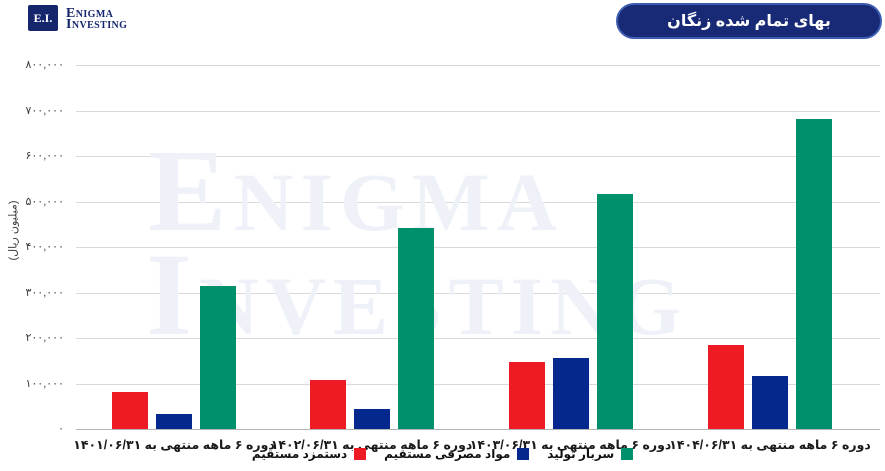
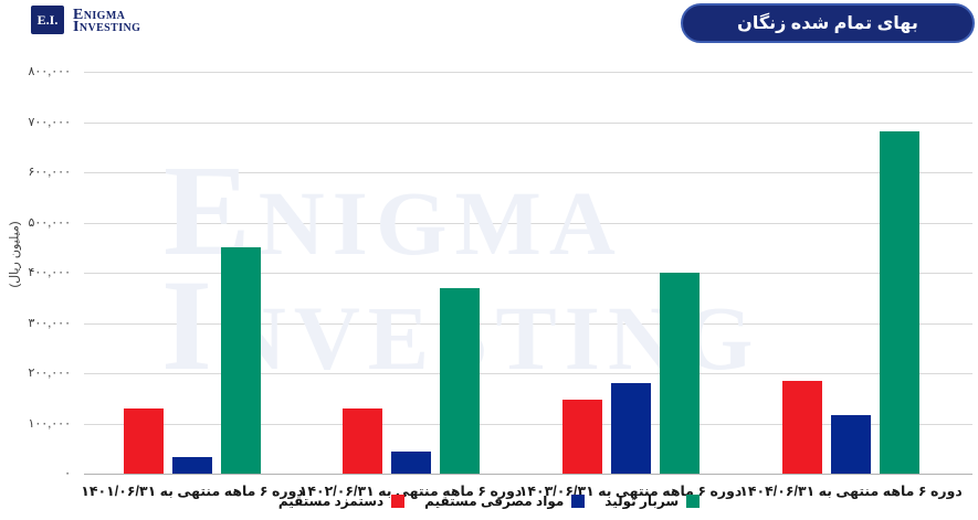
دستمزد مستقیم/دوره ۶ ماهه منتهی به ۱۴۰۱/۰۶/۳۱: 80000 -> 130000
سربار تولید/دوره ۶ ماهه منتهی به ۱۴۰۱/۰۶/۳۱: 310000 -> 450000
دستمزد مستقیم/دوره ۶ ماهه منتهی به ۱۴۰۲/۰۶/۳۱: 110000 -> 130000
سربار تولید/دوره ۶ ماهه منتهی به ۱۴۰۲/۰۶/۳۱: 440000 -> 370000
مواد مصرفی مستقیم/دوره ۶ ماهه منتهی به ۱۴۰۳/۰۶/۳۱: 160000 -> 180000
سربار تولید/دوره ۶ ماهه منتهی به ۱۴۰۳/۰۶/۳۱: 520000 -> 400000
